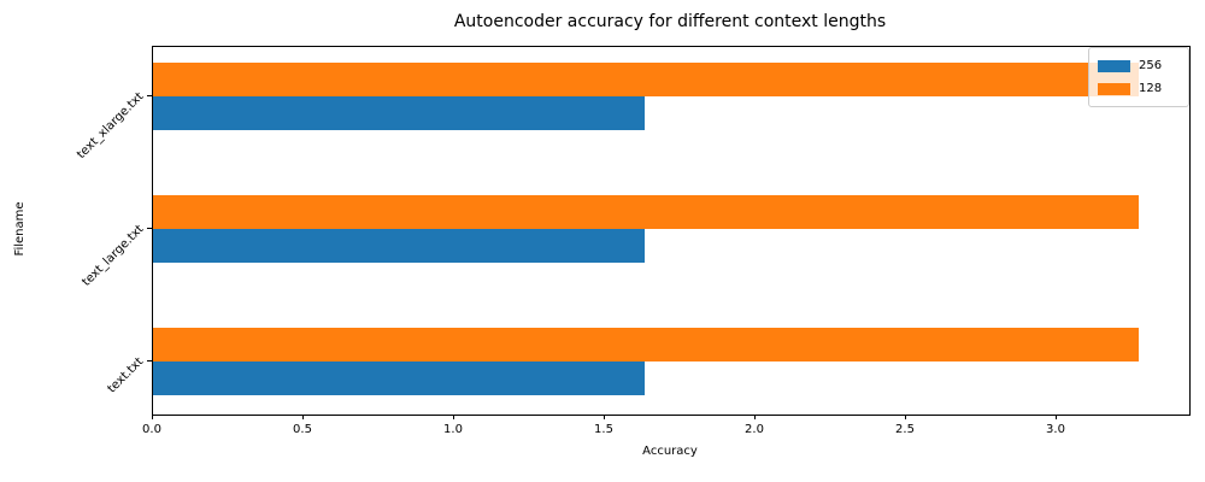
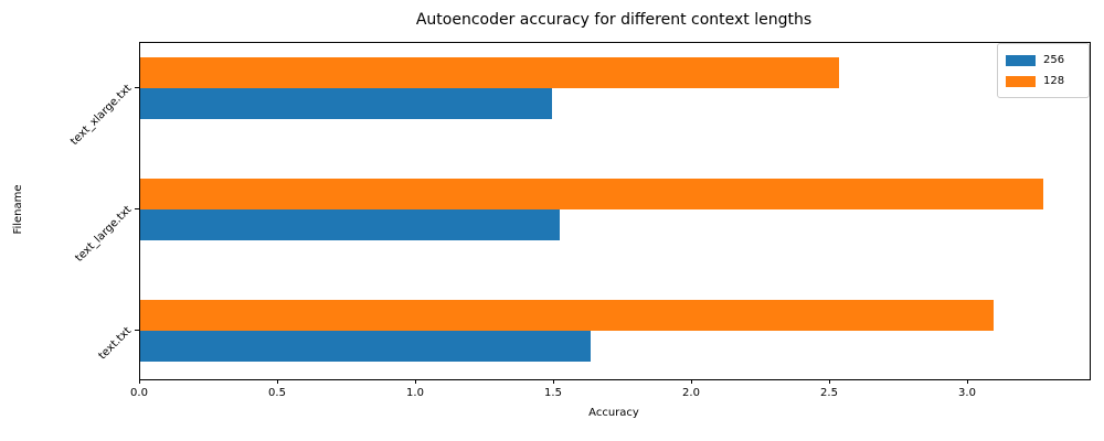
128/text.txt: 3.27 -> 3.09
256/text_large.txt: 1.63 -> 1.52
256/text_xlarge.txt: 1.63 -> 1.49
128/text_xlarge.txt: 3.27 -> 2.53
